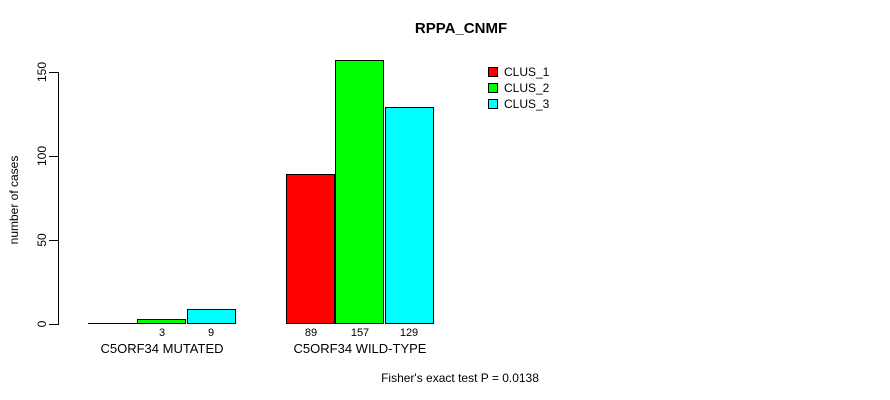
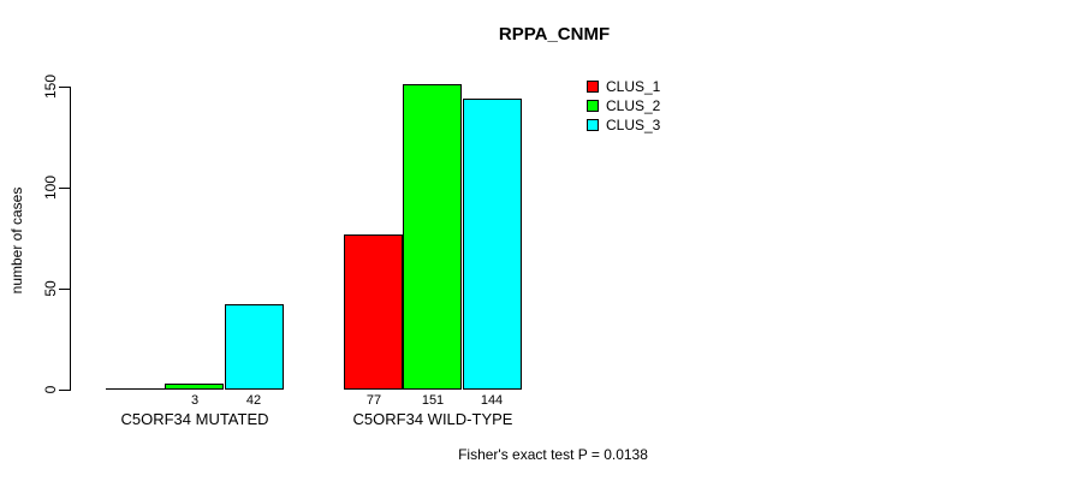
CLUS_3/C5ORF34 MUTATED: 9 -> 42
CLUS_1/C5ORF34 WILD-TYPE: 89 -> 77
CLUS_2/C5ORF34 WILD-TYPE: 157 -> 151
CLUS_3/C5ORF34 WILD-TYPE: 129 -> 144
